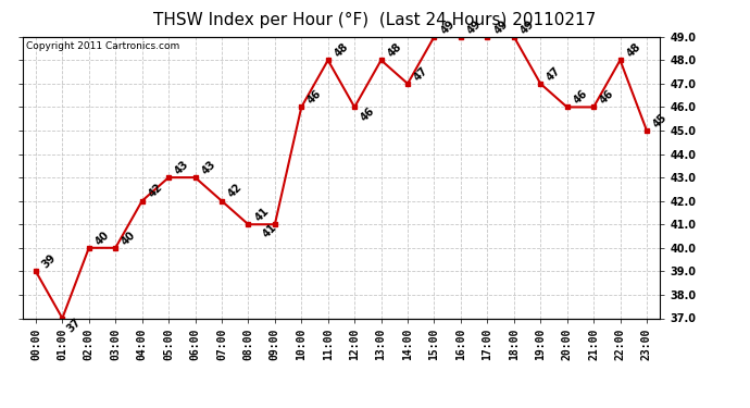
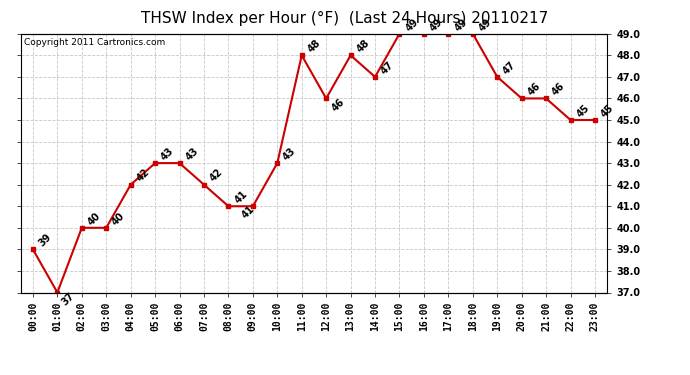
10:00: 46 -> 43
22:00: 48 -> 45
